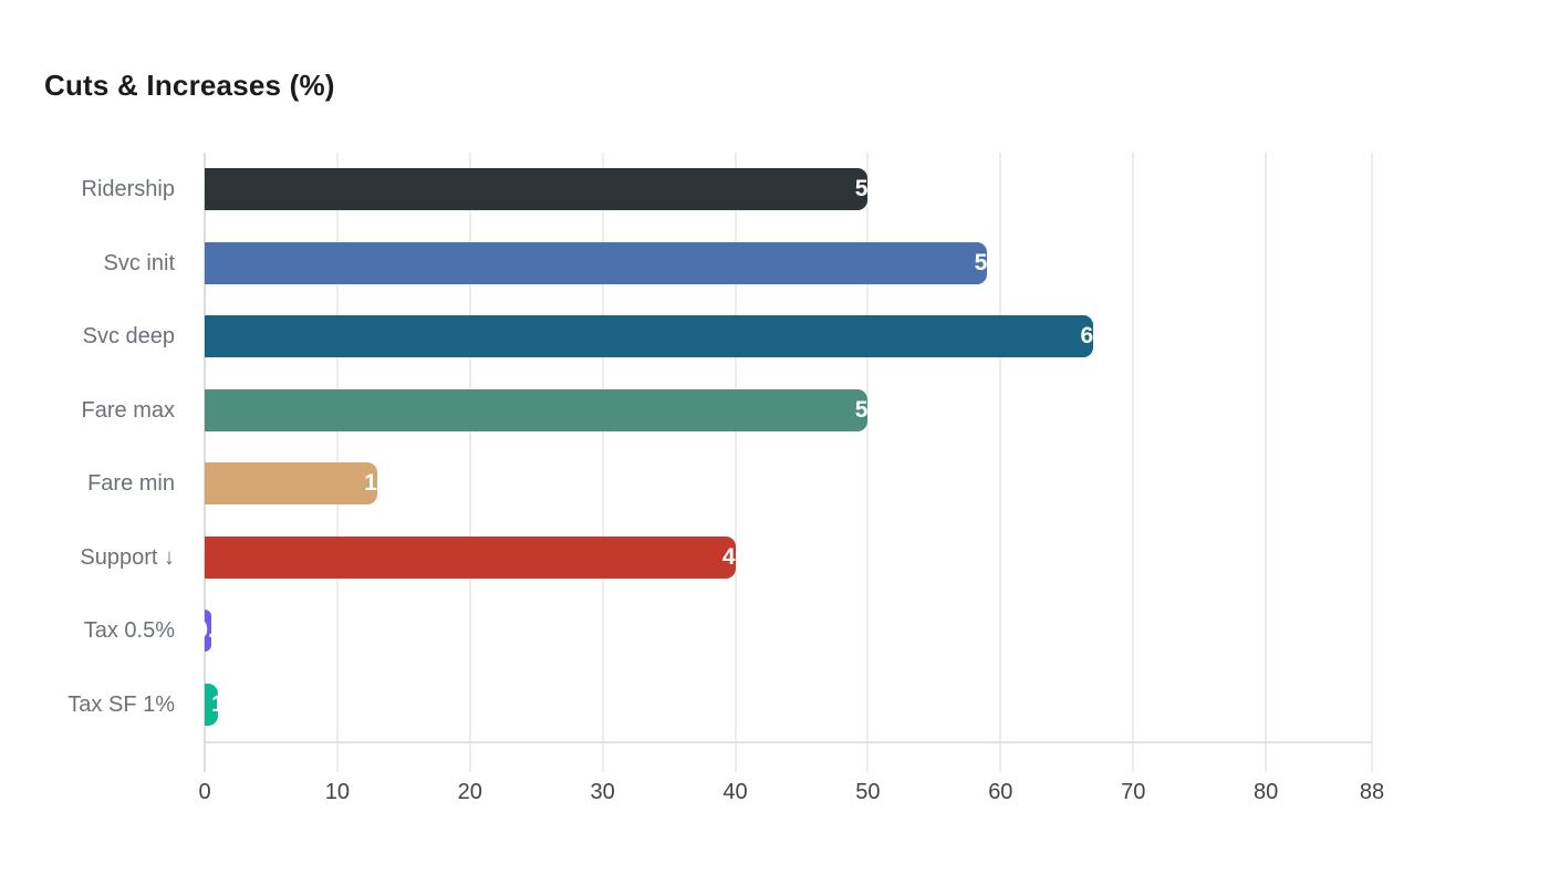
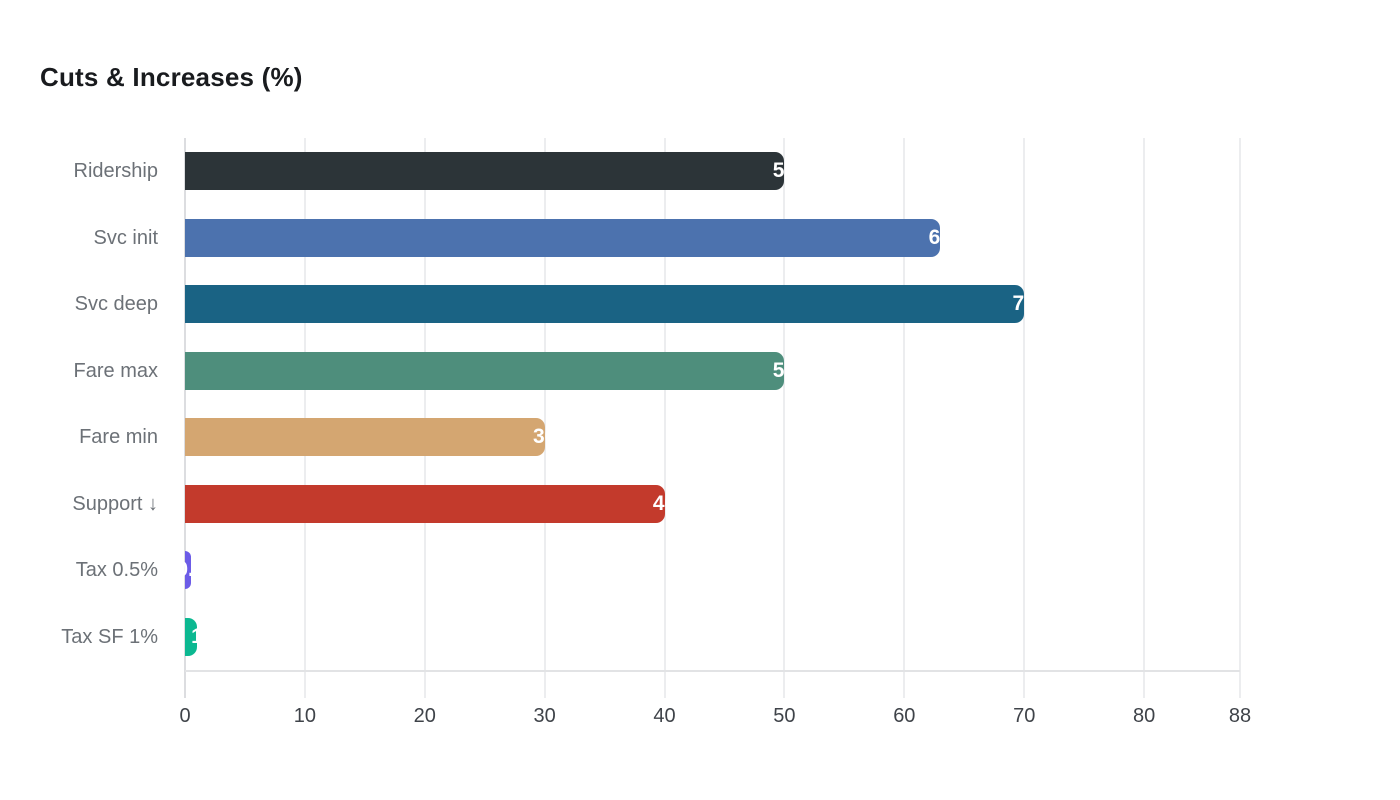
Svc init: 59 -> 63
Svc deep: 67 -> 70
Fare min: 13 -> 30
